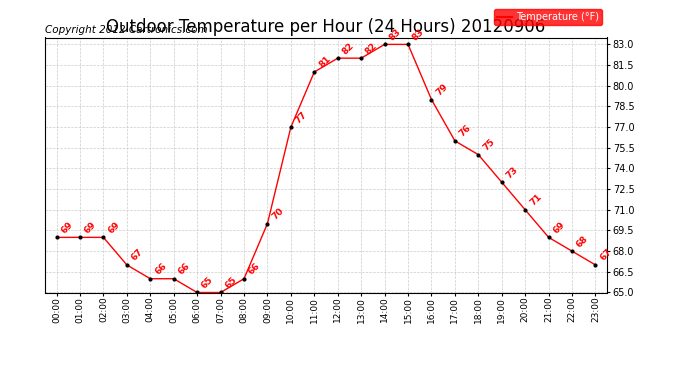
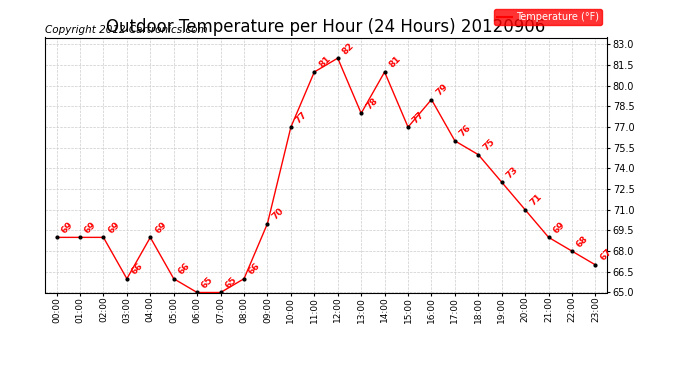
03:00: 67 -> 66
04:00: 66 -> 69
13:00: 82 -> 78
14:00: 83 -> 81
15:00: 83 -> 77
